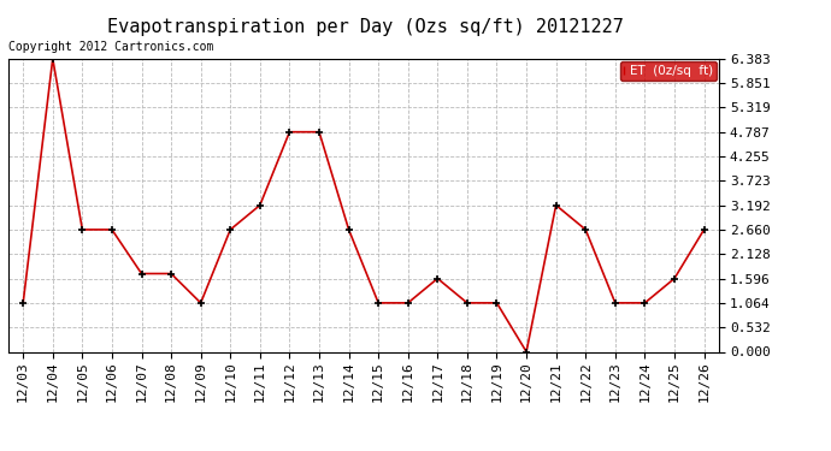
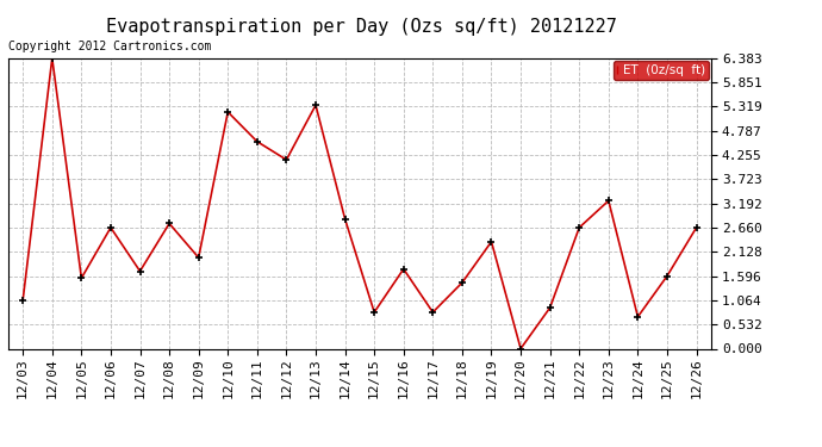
12/05: 2.66 -> 1.55
12/08: 1.70 -> 2.75
12/09: 1.06 -> 2.00
12/10: 2.66 -> 5.20
12/11: 3.19 -> 4.55
12/12: 4.79 -> 4.15
12/13: 4.79 -> 5.35
12/14: 2.66 -> 2.85
12/15: 1.06 -> 0.80
12/16: 1.06 -> 1.75
12/17: 1.60 -> 0.80
12/18: 1.06 -> 1.45
12/19: 1.06 -> 2.35
12/21: 3.19 -> 0.90
12/23: 1.06 -> 3.25
12/24: 1.06 -> 0.70
